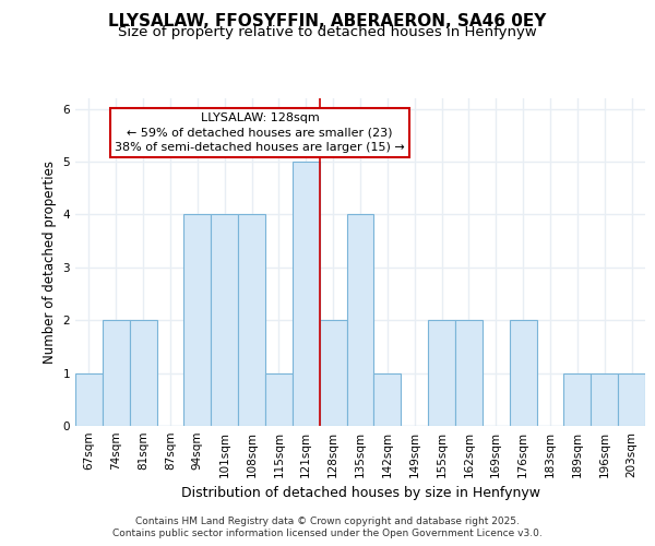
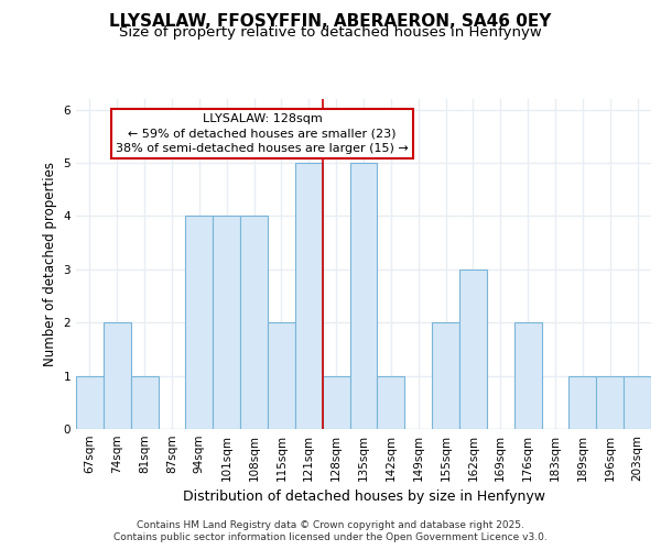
81sqm: 2 -> 1
115sqm: 1 -> 2
128sqm: 2 -> 1
135sqm: 4 -> 5
162sqm: 2 -> 3
